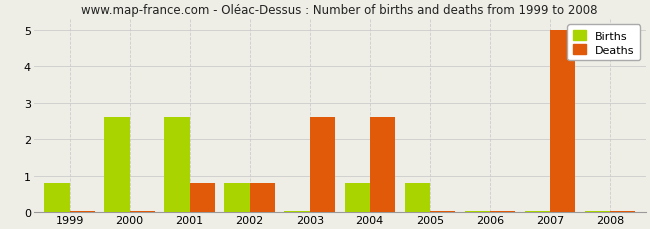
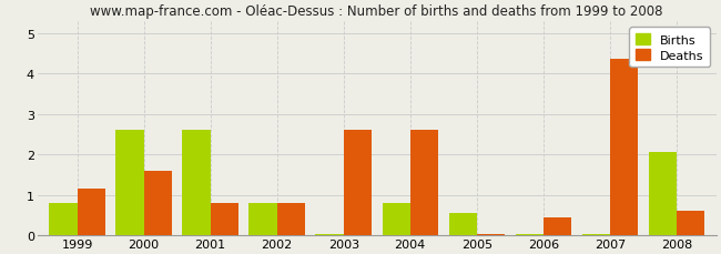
Deaths/1999: 0.04 -> 1.15
Deaths/2000: 0.04 -> 1.60
Births/2005: 0.80 -> 0.55
Deaths/2006: 0.04 -> 0.45
Deaths/2007: 5.00 -> 4.35
Births/2008: 0.04 -> 2.05
Deaths/2008: 0.04 -> 0.60
